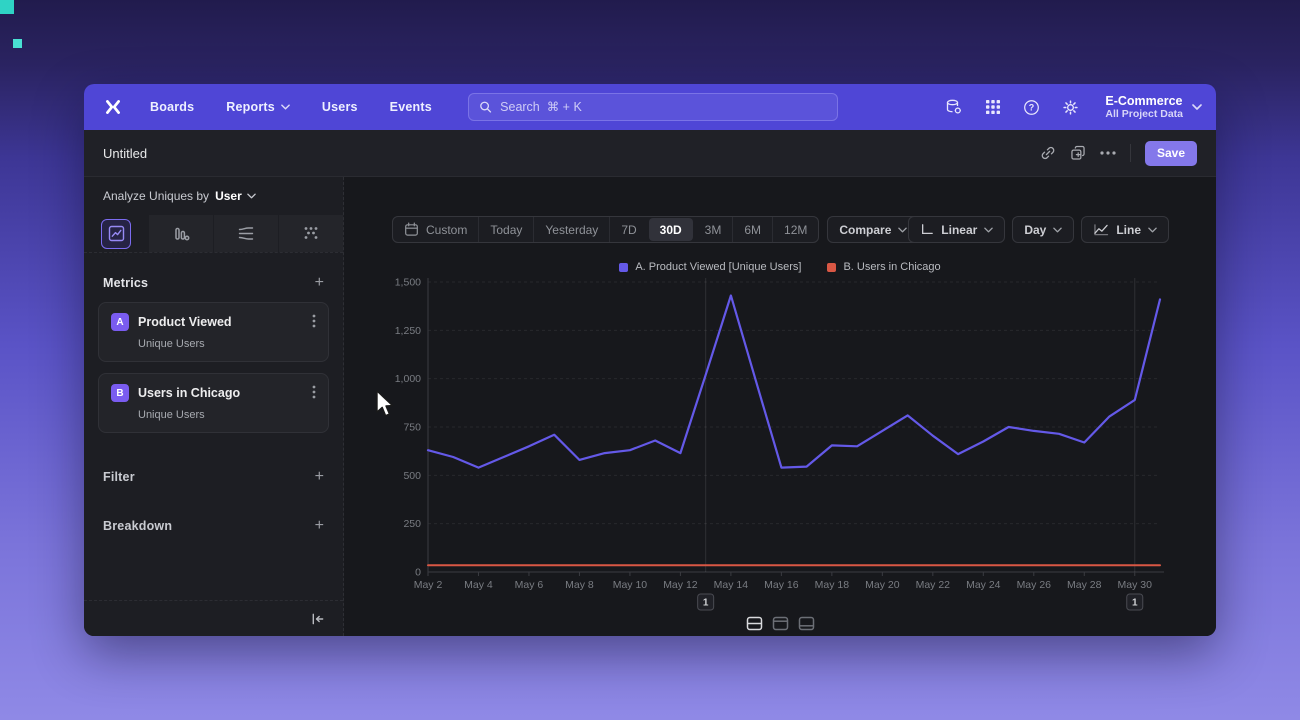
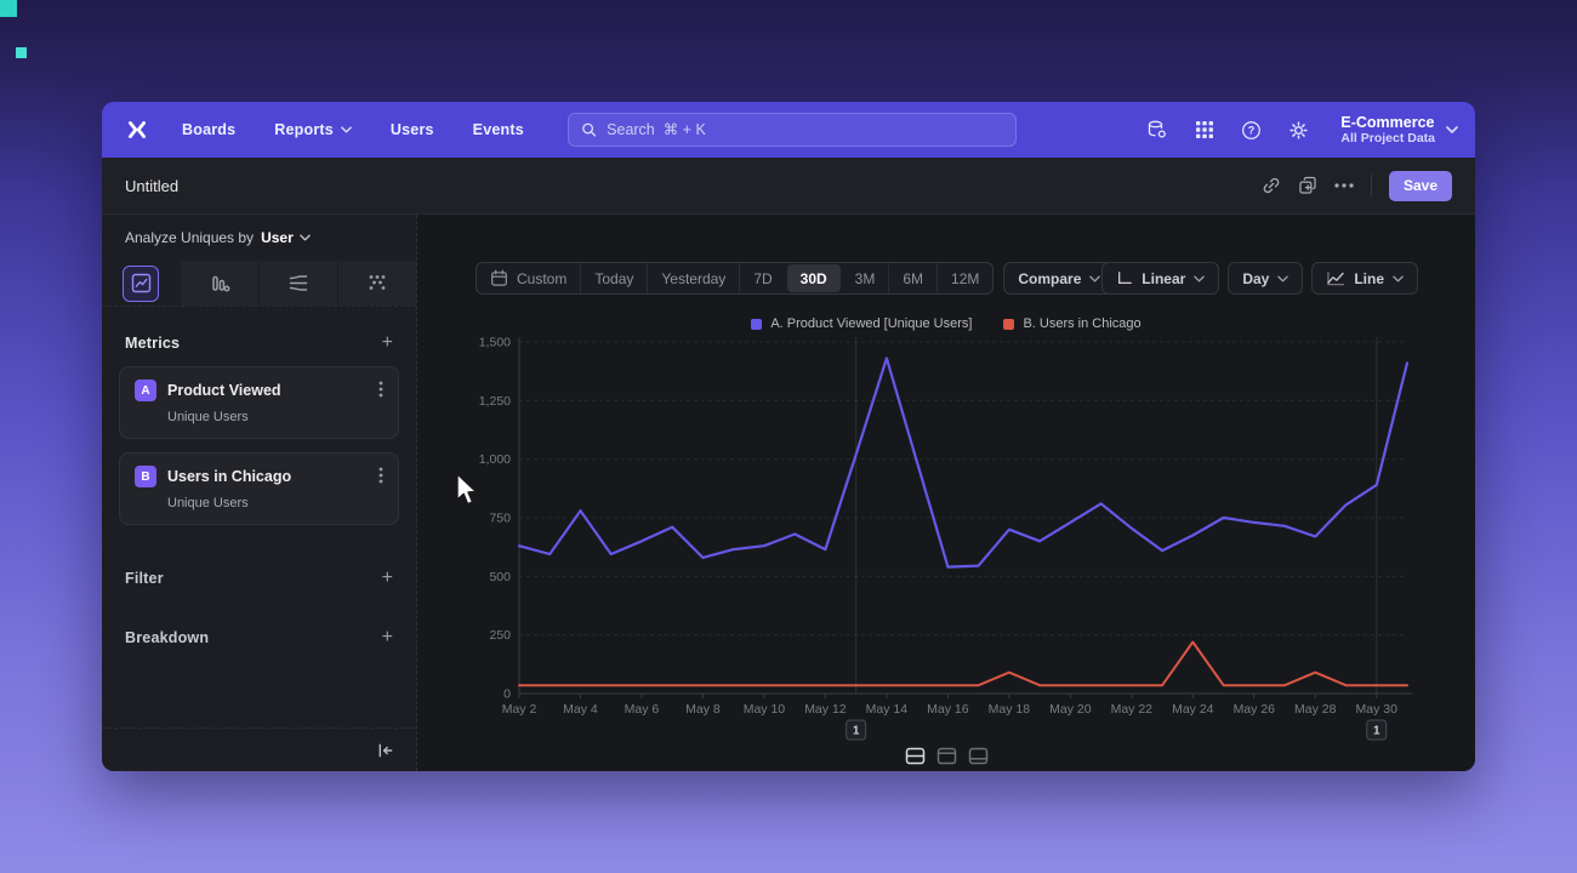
A. Product Viewed [Unique Users]/May 4: 540 -> 780
A. Product Viewed [Unique Users]/May 18: 660 -> 700
B. Users in Chicago/May 18: 40 -> 90
B. Users in Chicago/May 24: 40 -> 220
B. Users in Chicago/May 28: 40 -> 90
